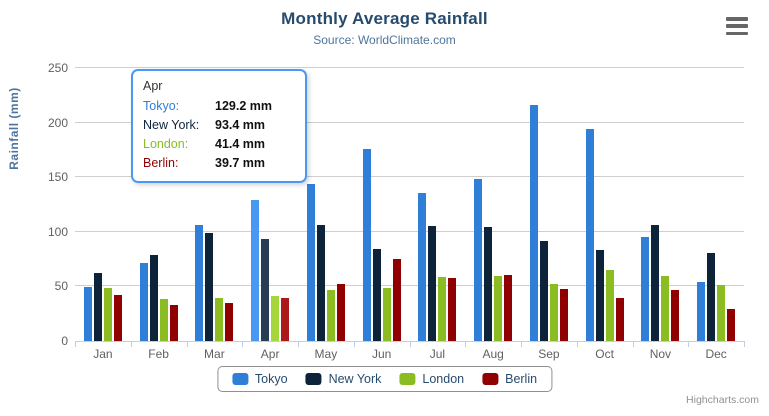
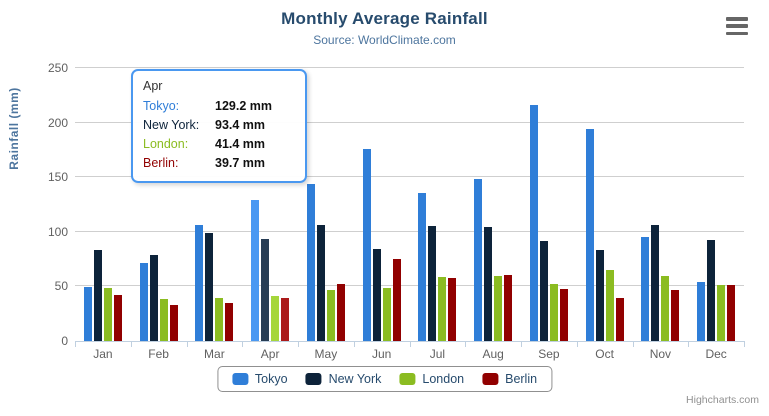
New York/Jan: 62 -> 84
New York/Dec: 81 -> 92
Berlin/Dec: 29 -> 51
